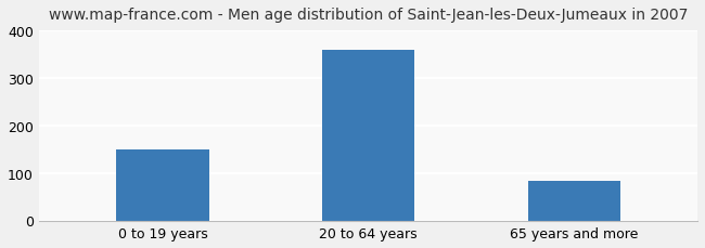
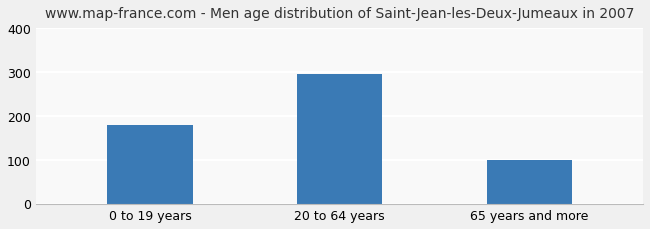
0 to 19 years: 150 -> 180
20 to 64 years: 360 -> 295
65 years and more: 83 -> 100
